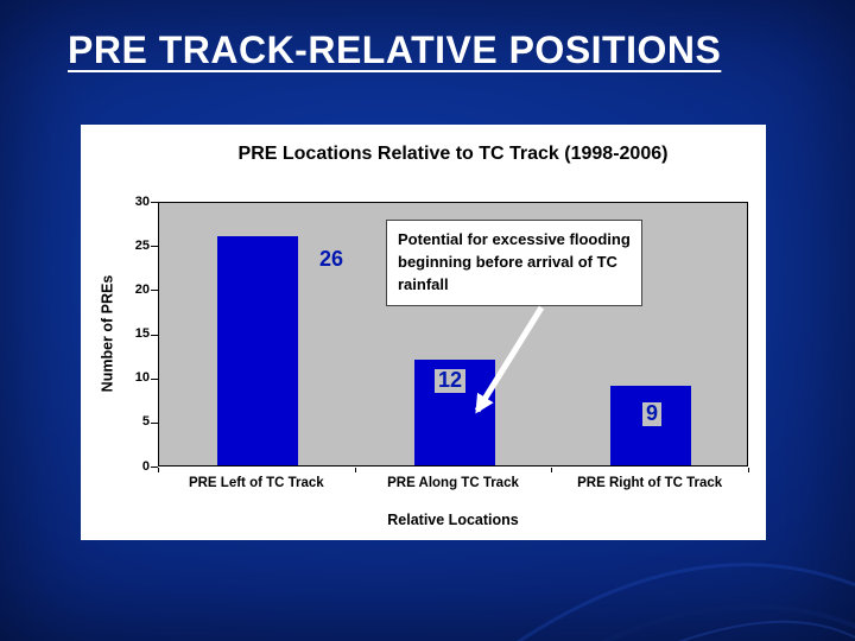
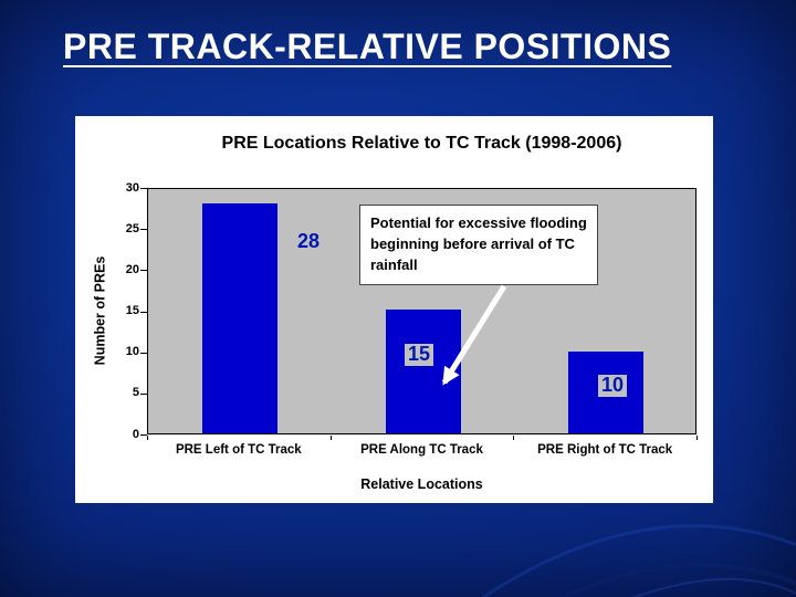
PRE Left of TC Track: 26 -> 28
PRE Along TC Track: 12 -> 15
PRE Right of TC Track: 9 -> 10
